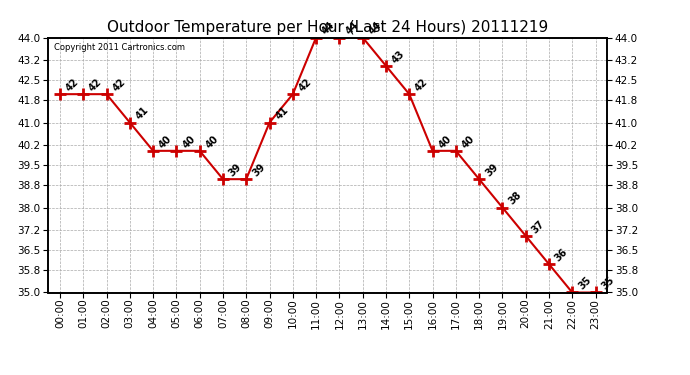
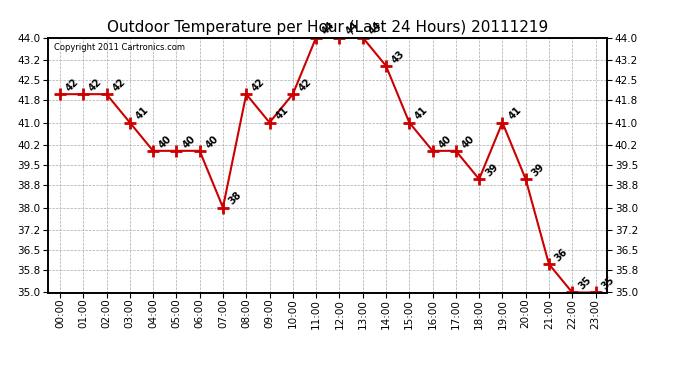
07:00: 39 -> 38
08:00: 39 -> 42
15:00: 42 -> 41
19:00: 38 -> 41
20:00: 37 -> 39
